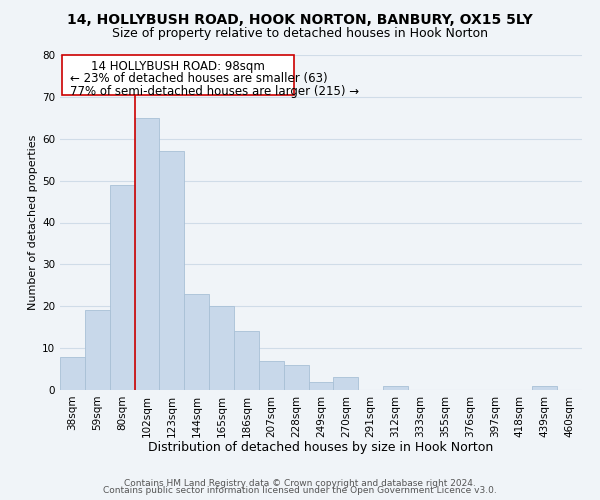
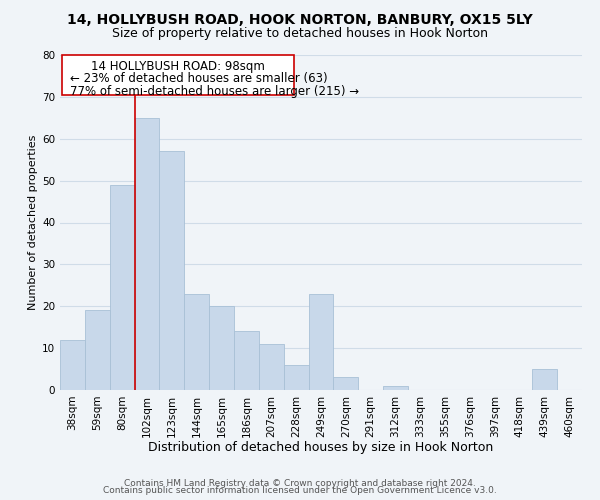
38sqm: 8 -> 12
207sqm: 7 -> 11
249sqm: 2 -> 23
439sqm: 1 -> 5
